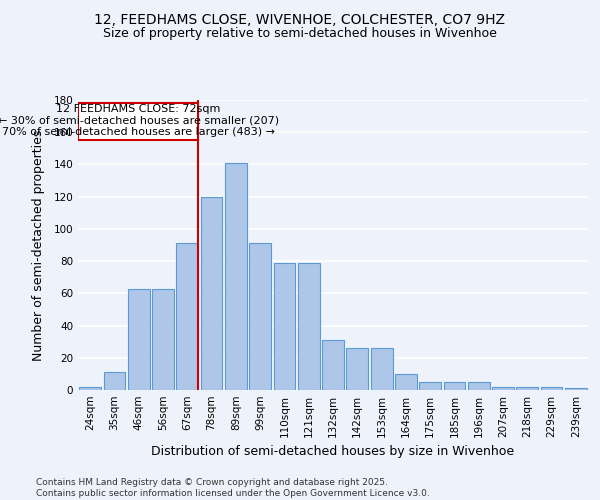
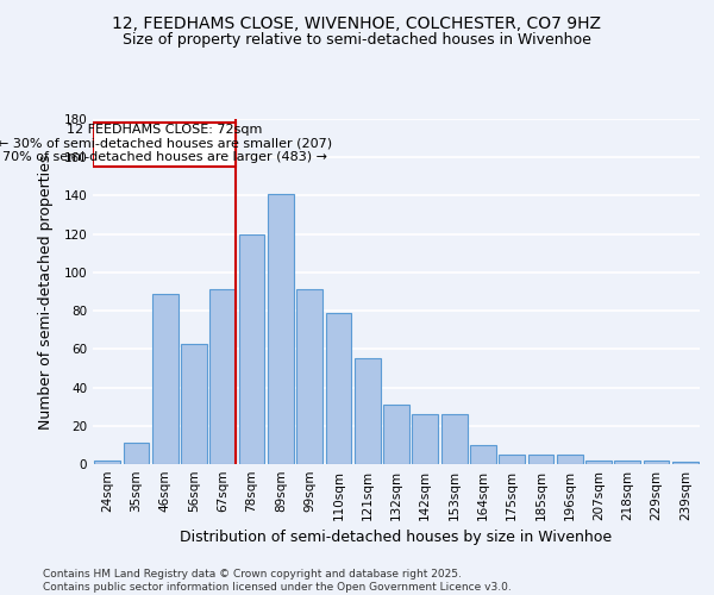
46sqm: 63 -> 89
121sqm: 79 -> 55
